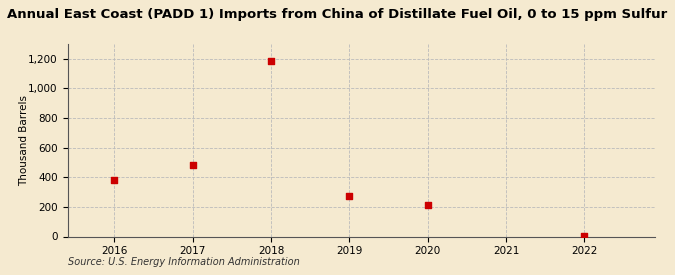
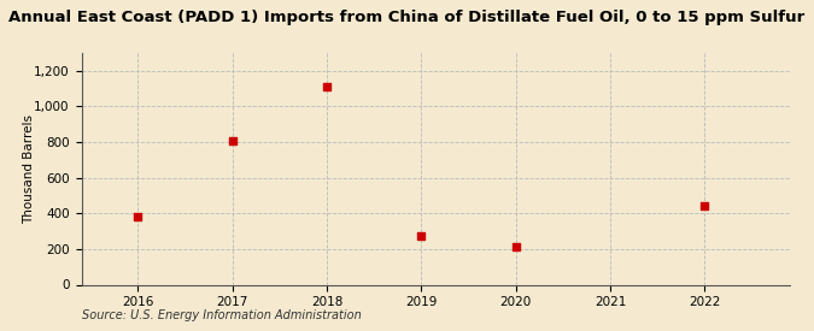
2017: 480 -> 810
2018: 1,180 -> 1,110
2022: 0 -> 440
